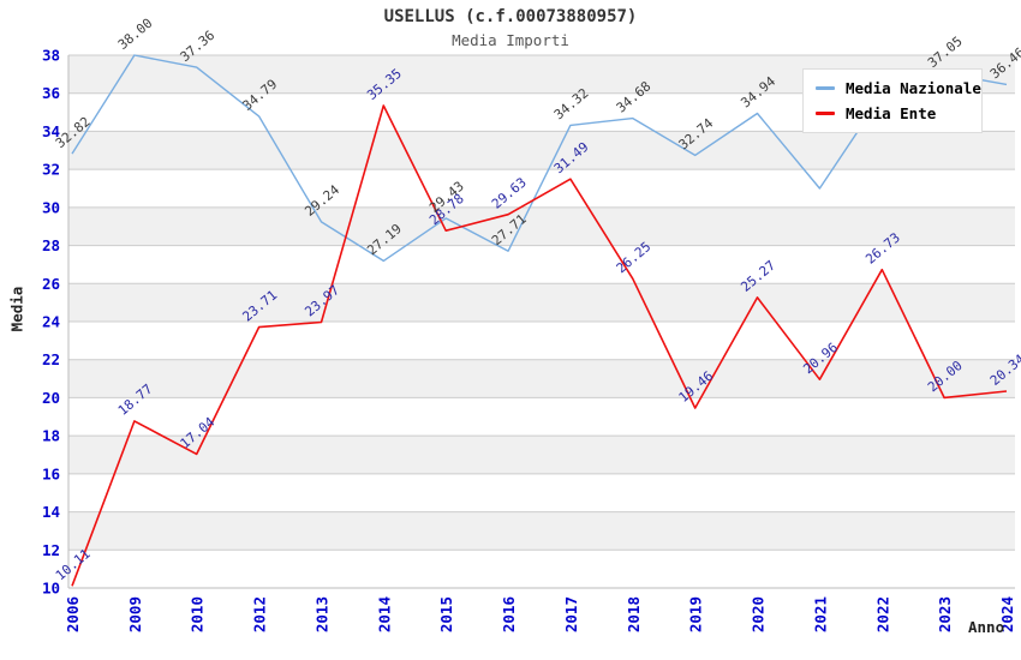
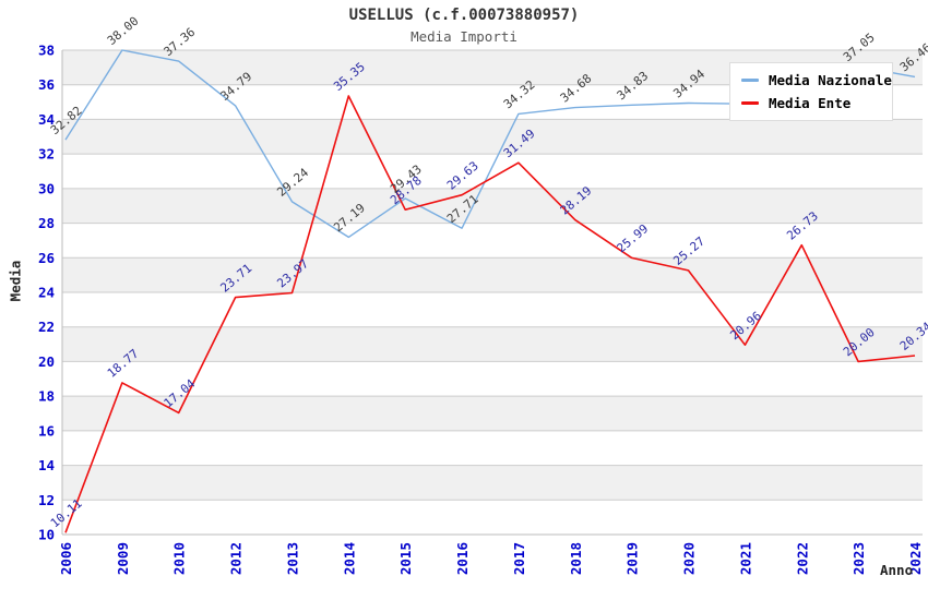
Media Ente/2018: 26.25 -> 28.19
Media Nazionale/2019: 32.74 -> 34.83
Media Ente/2019: 19.46 -> 25.99
Media Nazionale/2021: 31.0 -> 34.9
